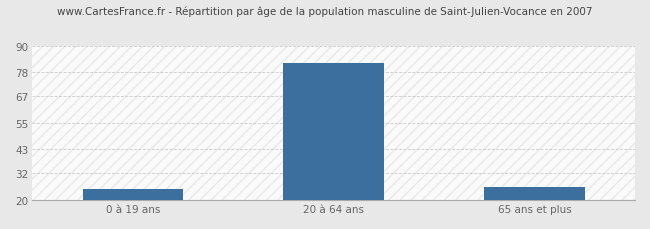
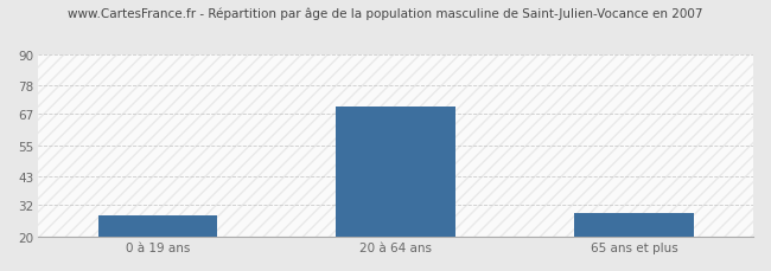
0 à 19 ans: 25 -> 28
20 à 64 ans: 82 -> 70
65 ans et plus: 26 -> 29
